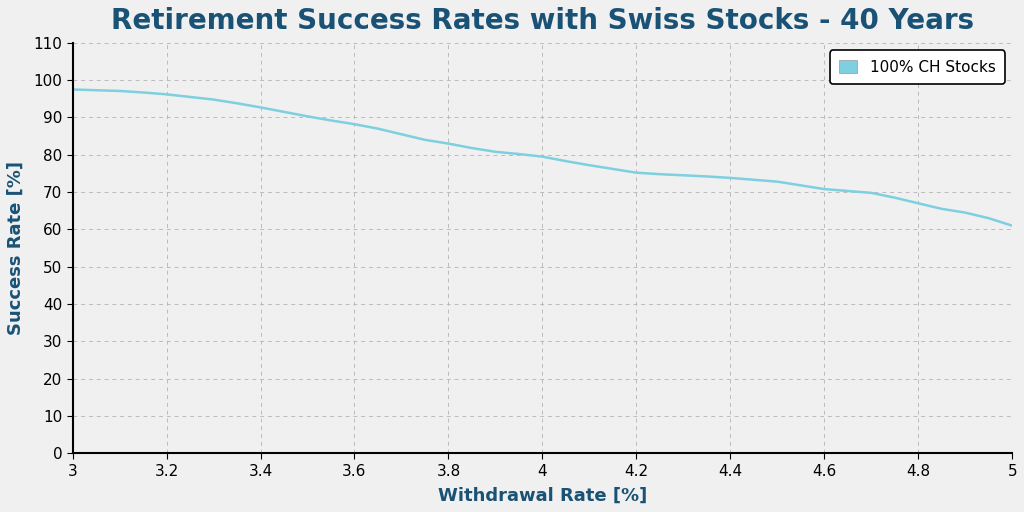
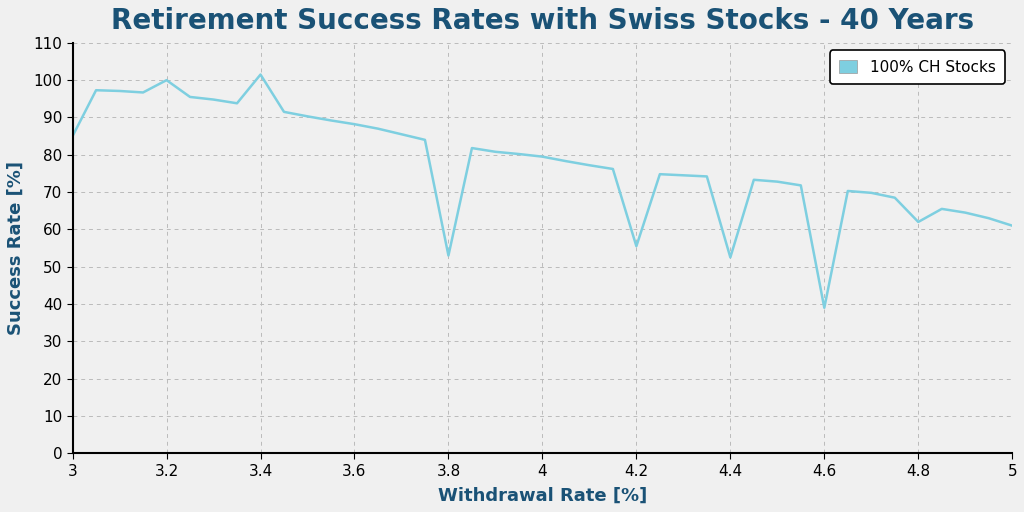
3: 97.5 -> 85.0
3.2: 96.2 -> 100.0
3.4: 92.7 -> 101.5
3.8: 83.0 -> 53.0
4.2: 75.2 -> 55.5
4.4: 73.8 -> 52.5
4.6: 70.8 -> 39.0
4.8: 67.0 -> 62.0
